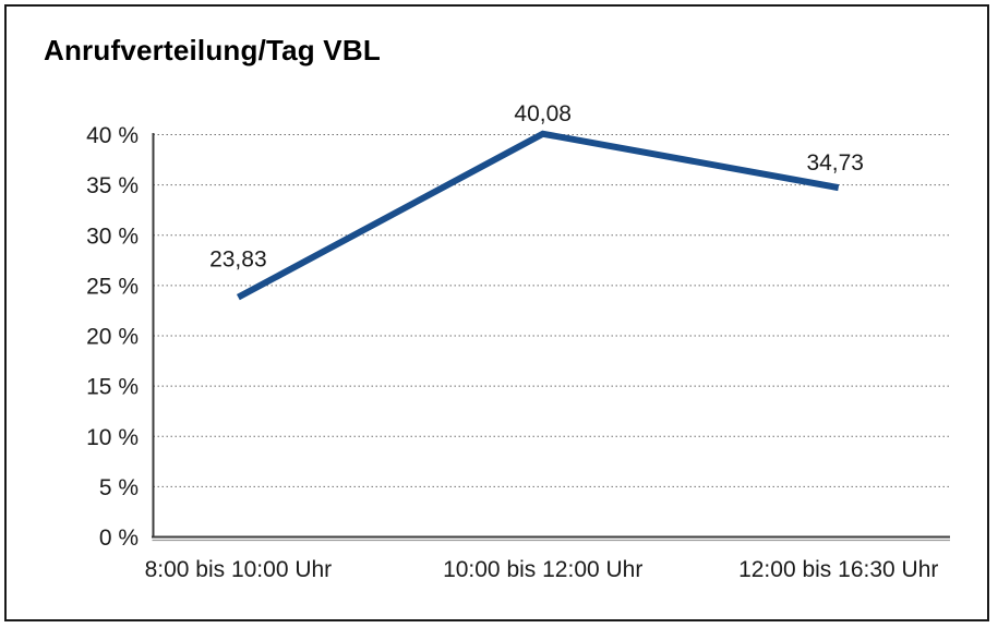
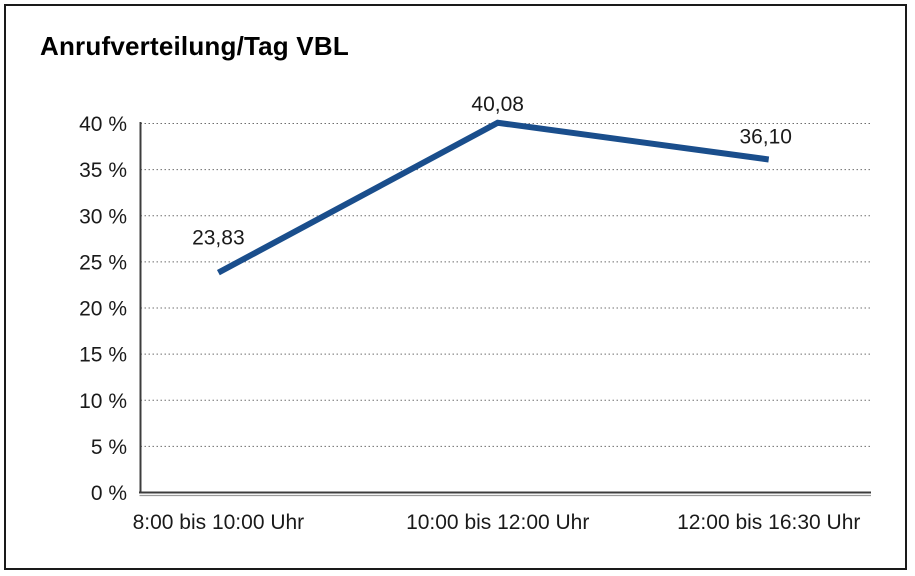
12:00 bis 16:30 Uhr: 34,73 -> 36,10
